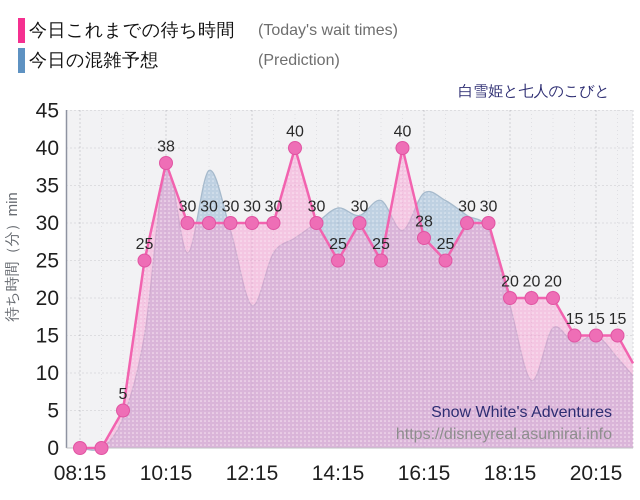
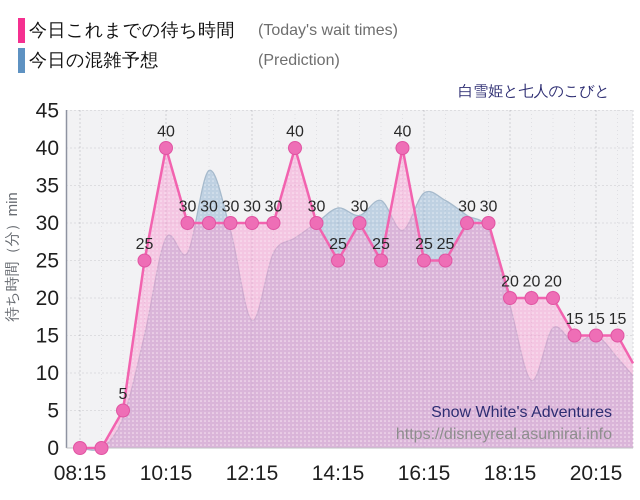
今日これまでの待ち時間/10:15: 38 -> 40
今日の混雑予想/10:15: 37 -> 28
今日の混雑予想/12:15: 19 -> 17
今日これまでの待ち時間/16:15: 28 -> 25
